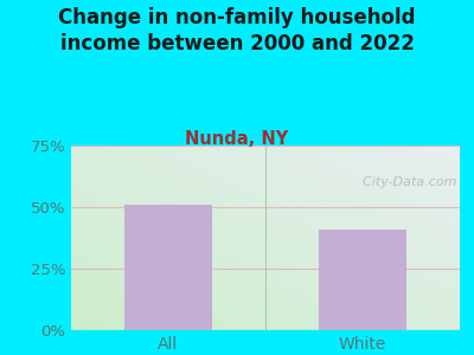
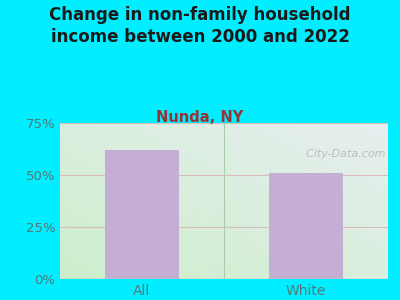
All: 51% -> 62%
White: 41% -> 51%
